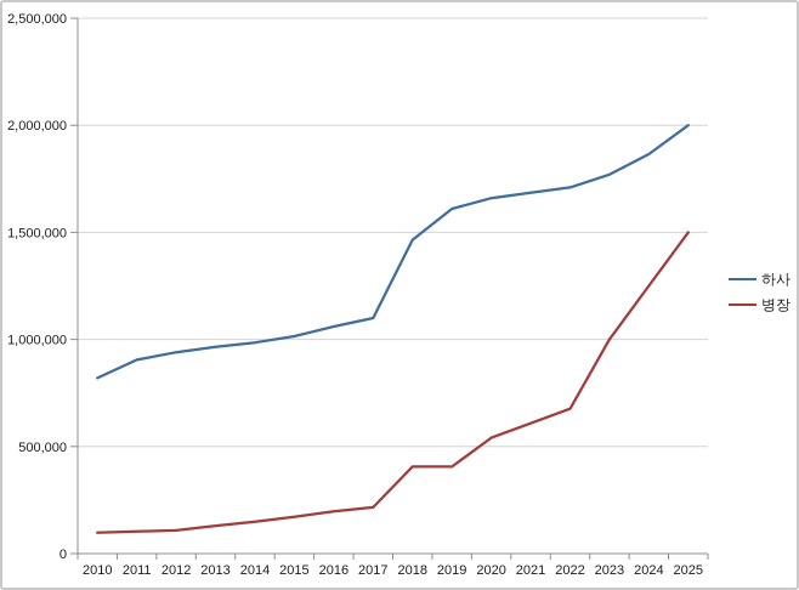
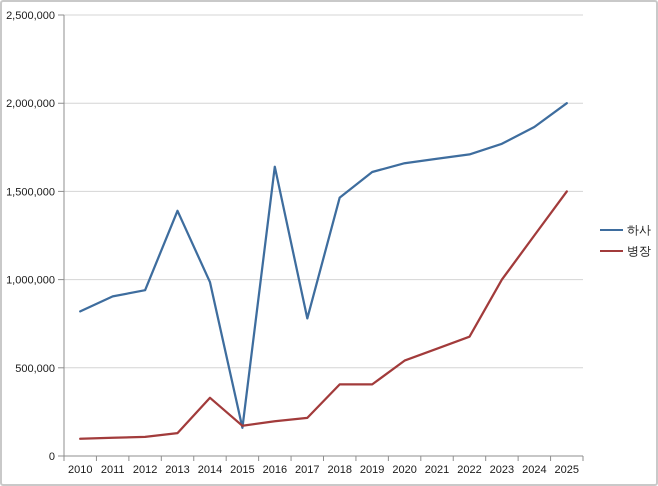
하사/2013: 960000 -> 1390000
병장/2014: 150000 -> 330000
하사/2015: 1020000 -> 160000
하사/2016: 1060000 -> 1640000
하사/2017: 1100000 -> 780000
